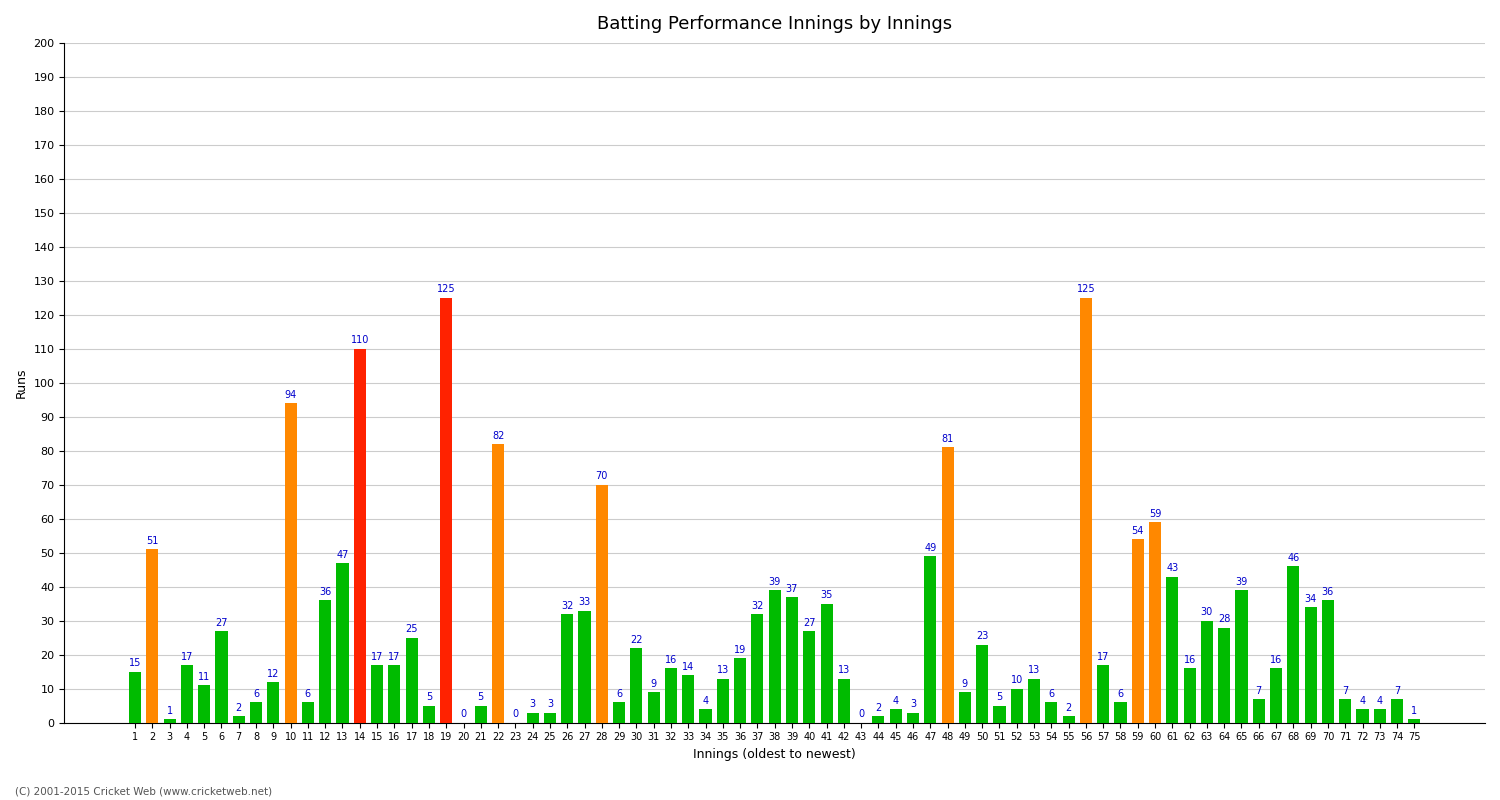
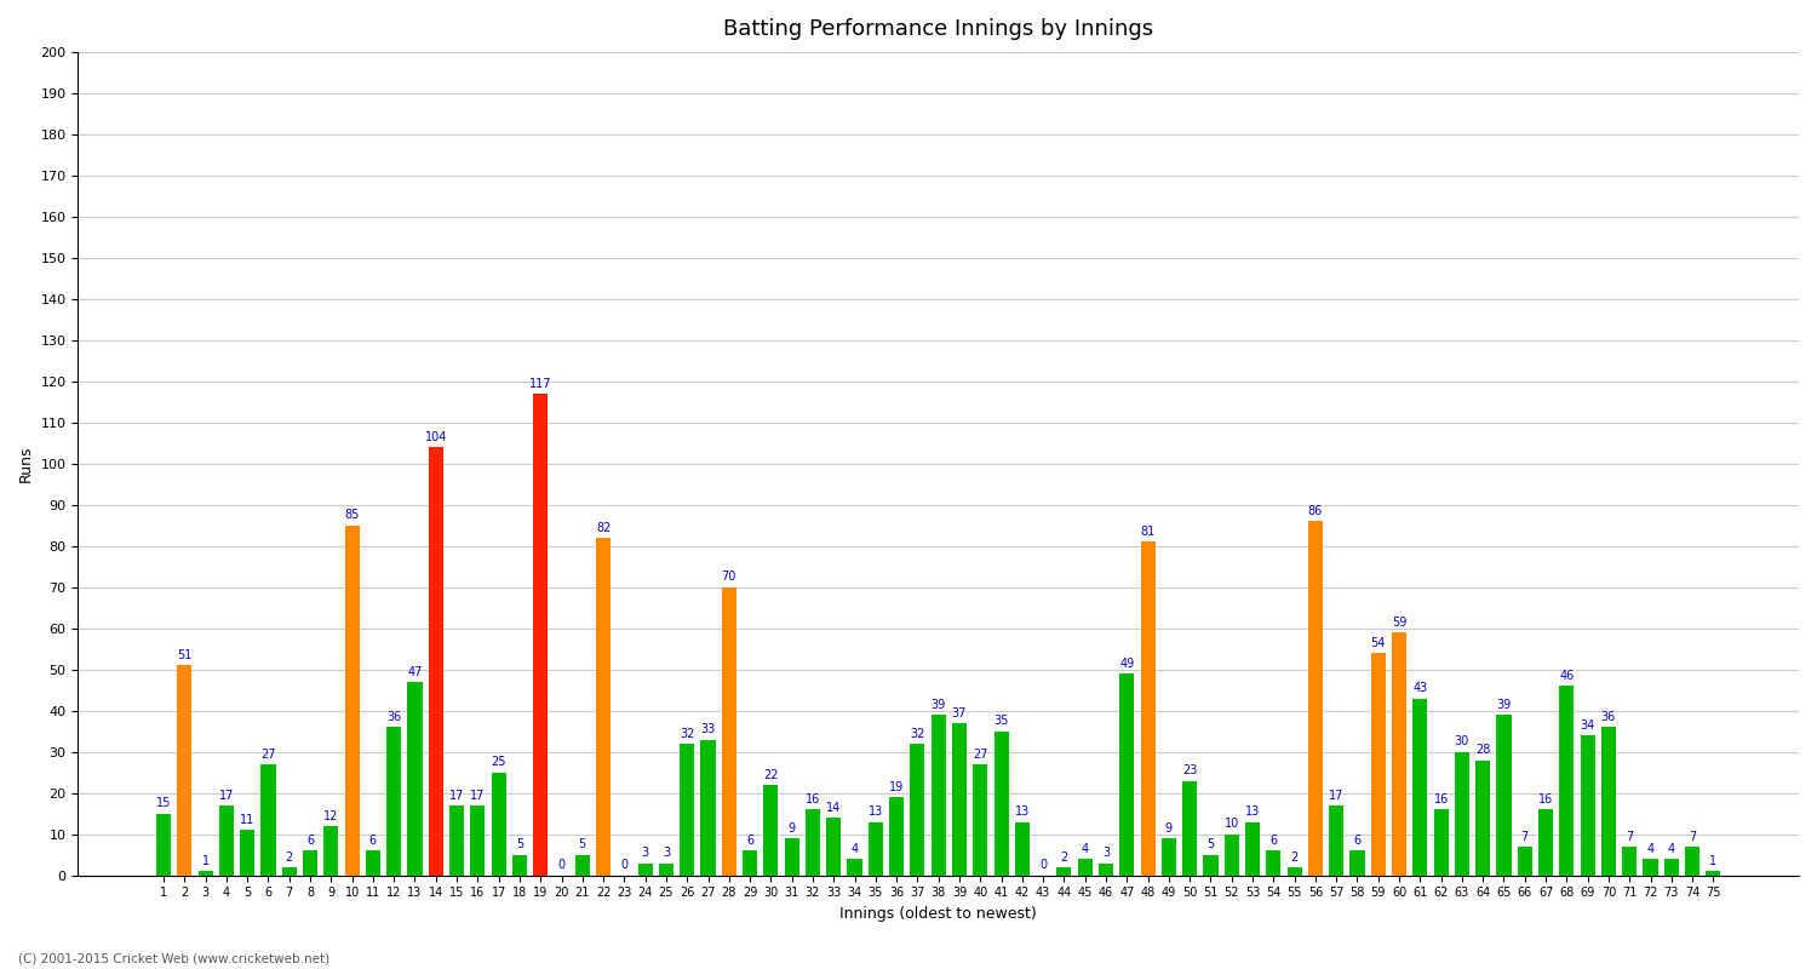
10: 94 -> 85
14: 110 -> 104
19: 125 -> 117
56: 125 -> 86
